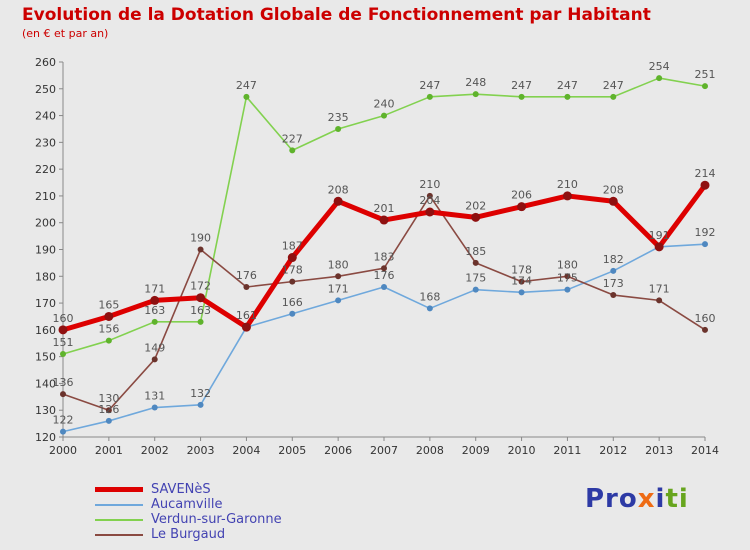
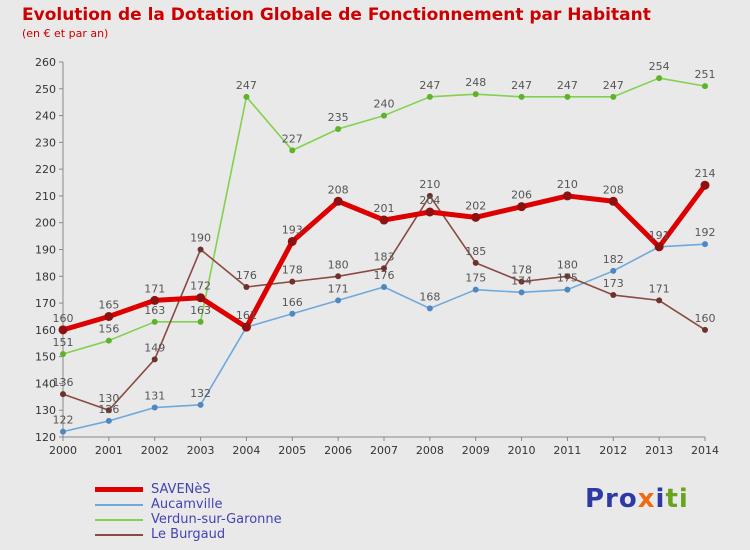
SAVENèS/2005: 187 -> 193
